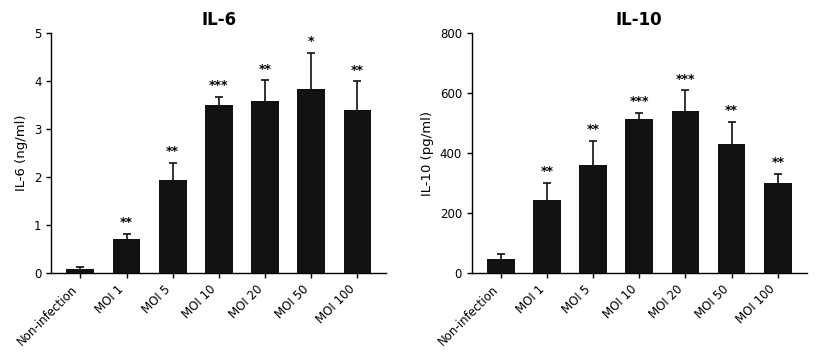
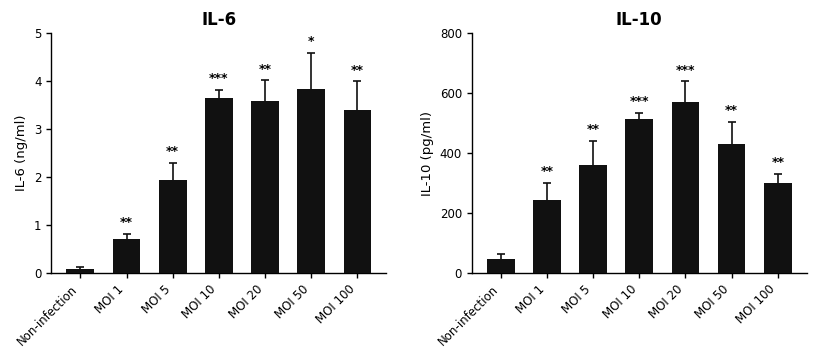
IL-6/MOI 10: 3.50 -> 3.65
IL-10/MOI 20: 540 -> 570
